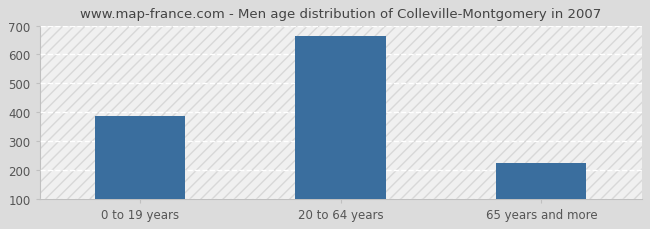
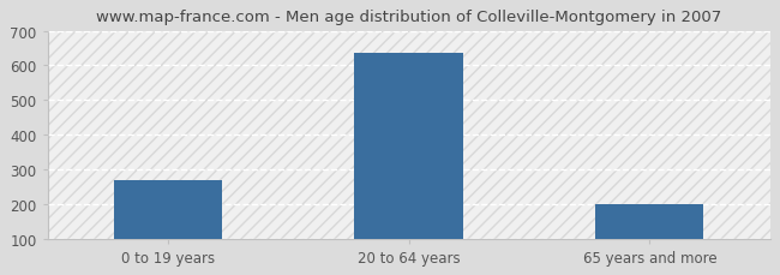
0 to 19 years: 385 -> 270
20 to 64 years: 665 -> 635
65 years and more: 225 -> 200
